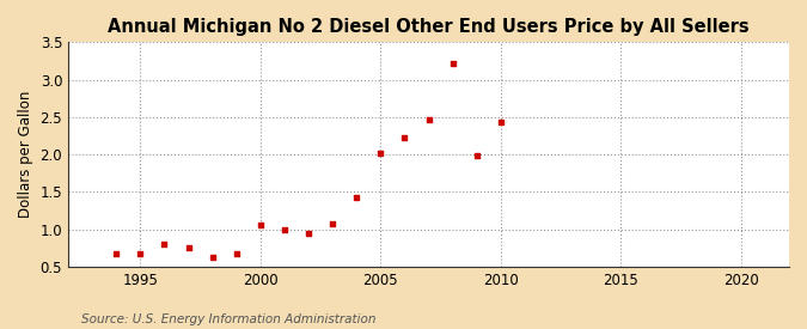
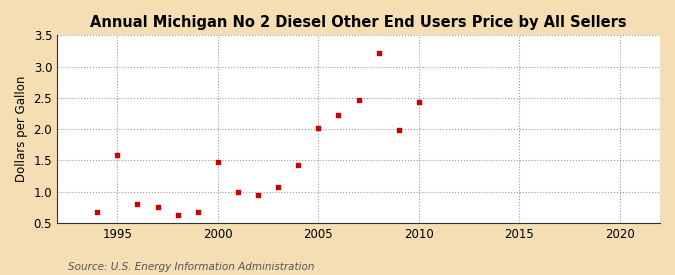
1995: 0.68 -> 1.58
2000: 1.06 -> 1.48
